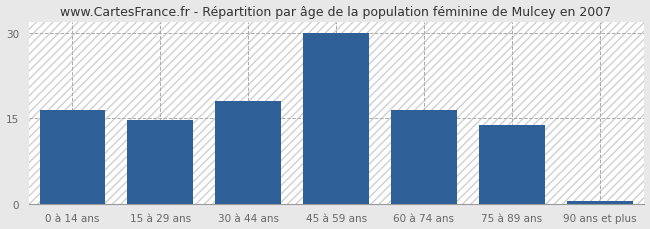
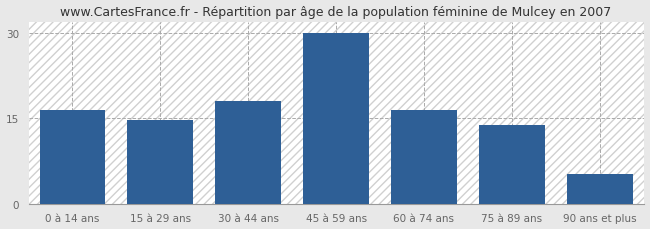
90 ans et plus: 0.4 -> 5.2
